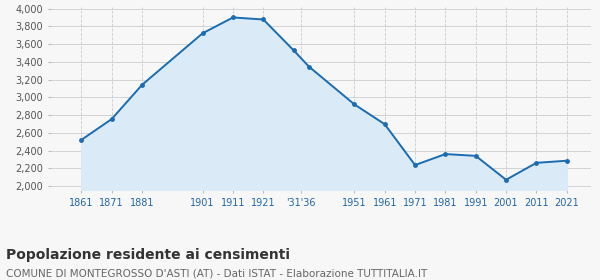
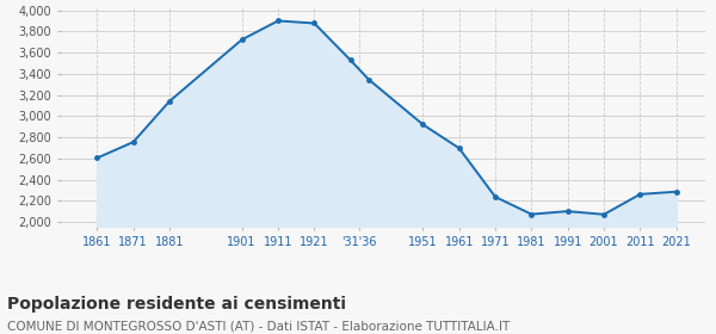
1861: 2,520 -> 2,600
1981: 2,360 -> 2,070
1991: 2,340 -> 2,100
